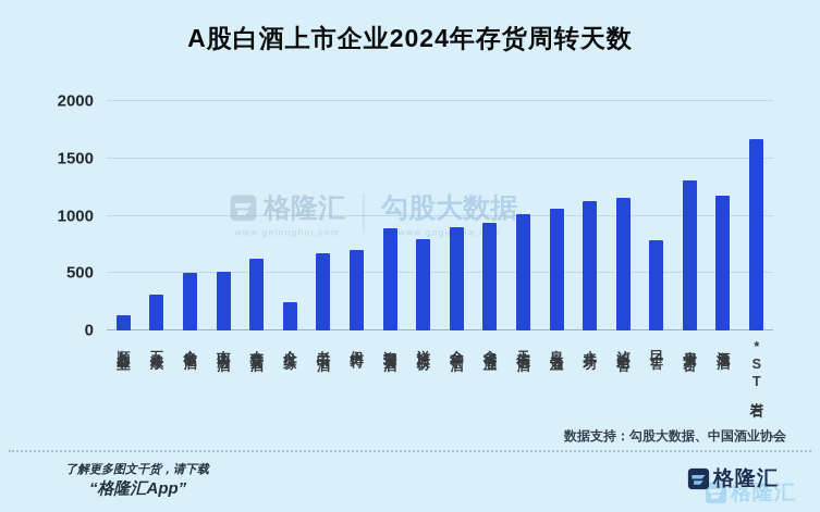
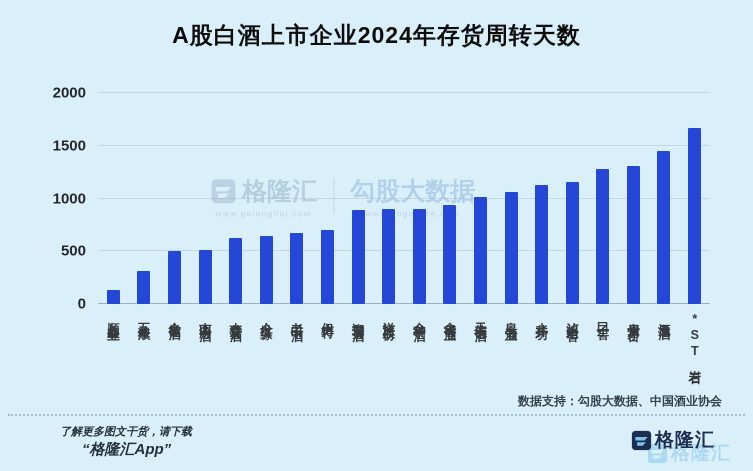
今世缘: 250 -> 640
洋河股份: 800 -> 900
口子窖: 790 -> 1280
酒鬼酒: 1180 -> 1460
